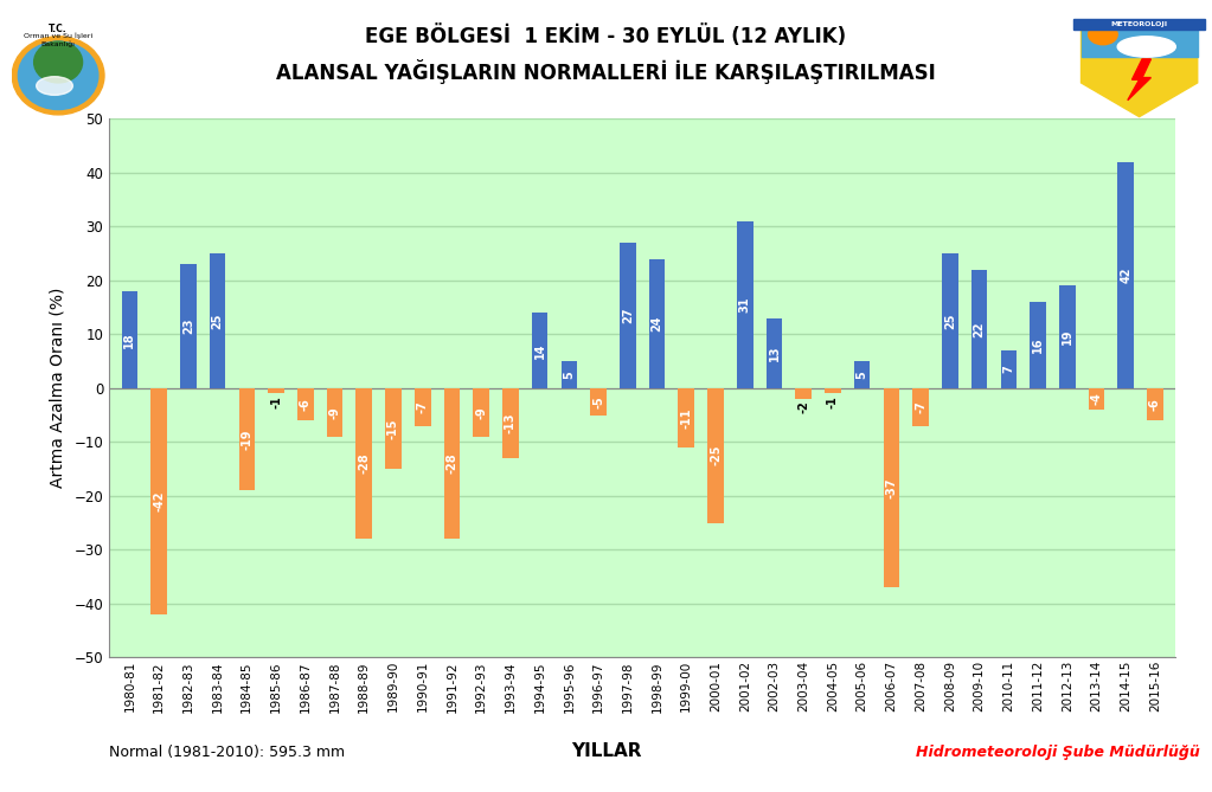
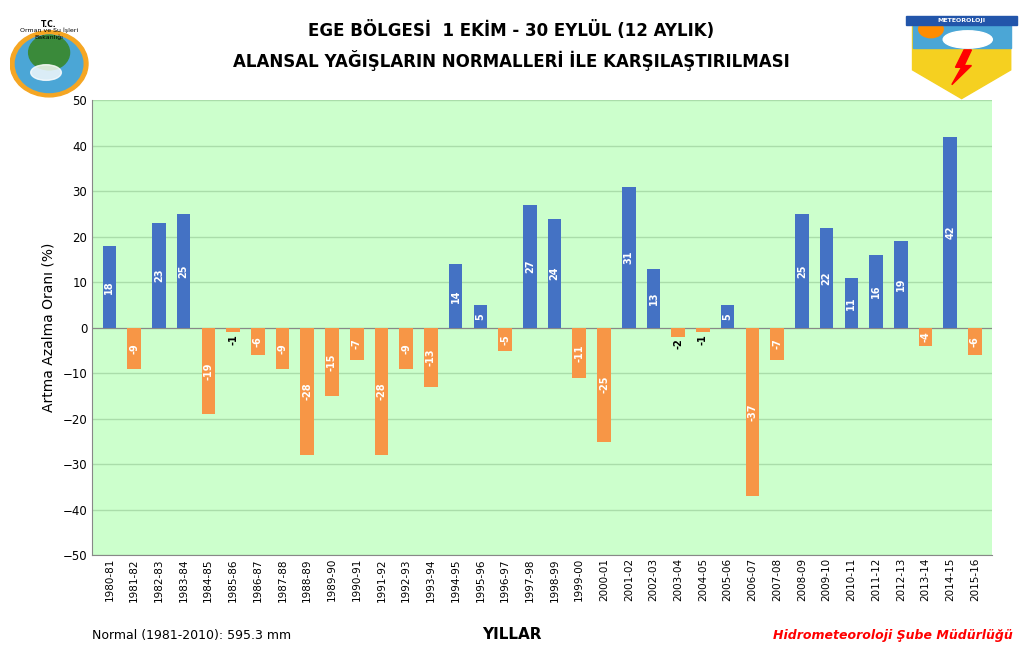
1981-82: -42 -> -9
2010-11: 7 -> 11
